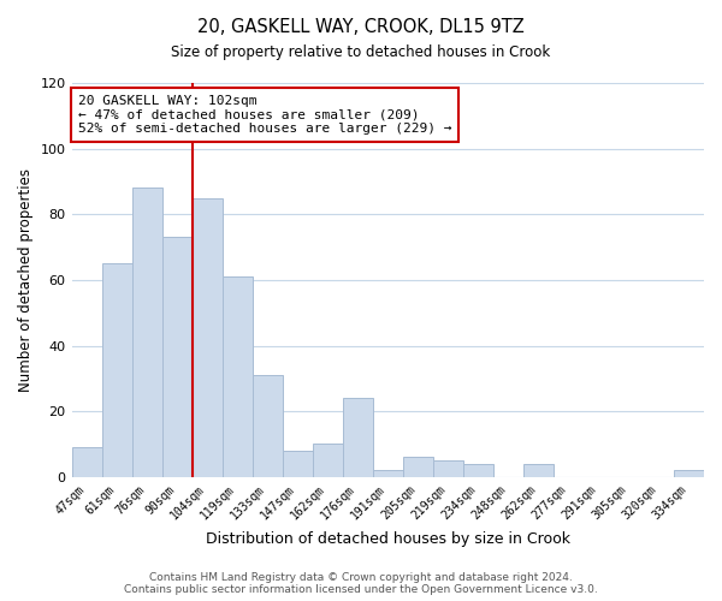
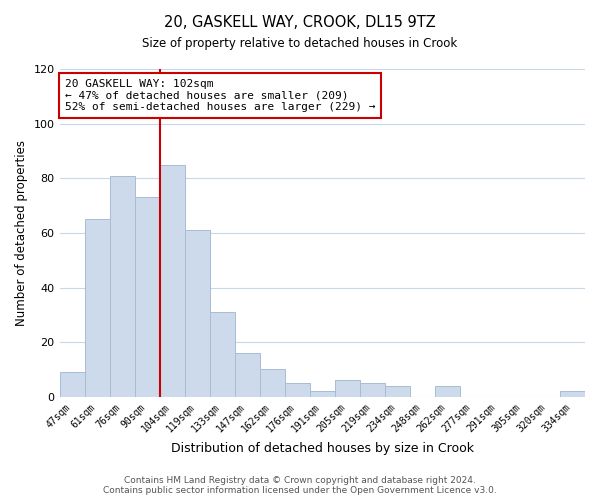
76sqm: 88 -> 81
147sqm: 8 -> 16
176sqm: 24 -> 5
